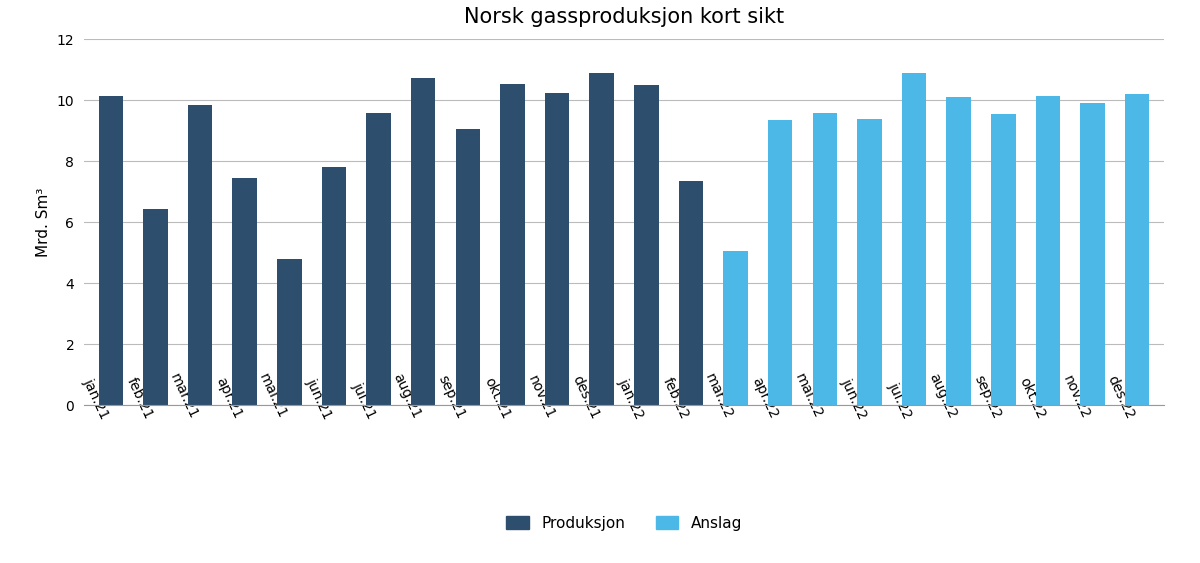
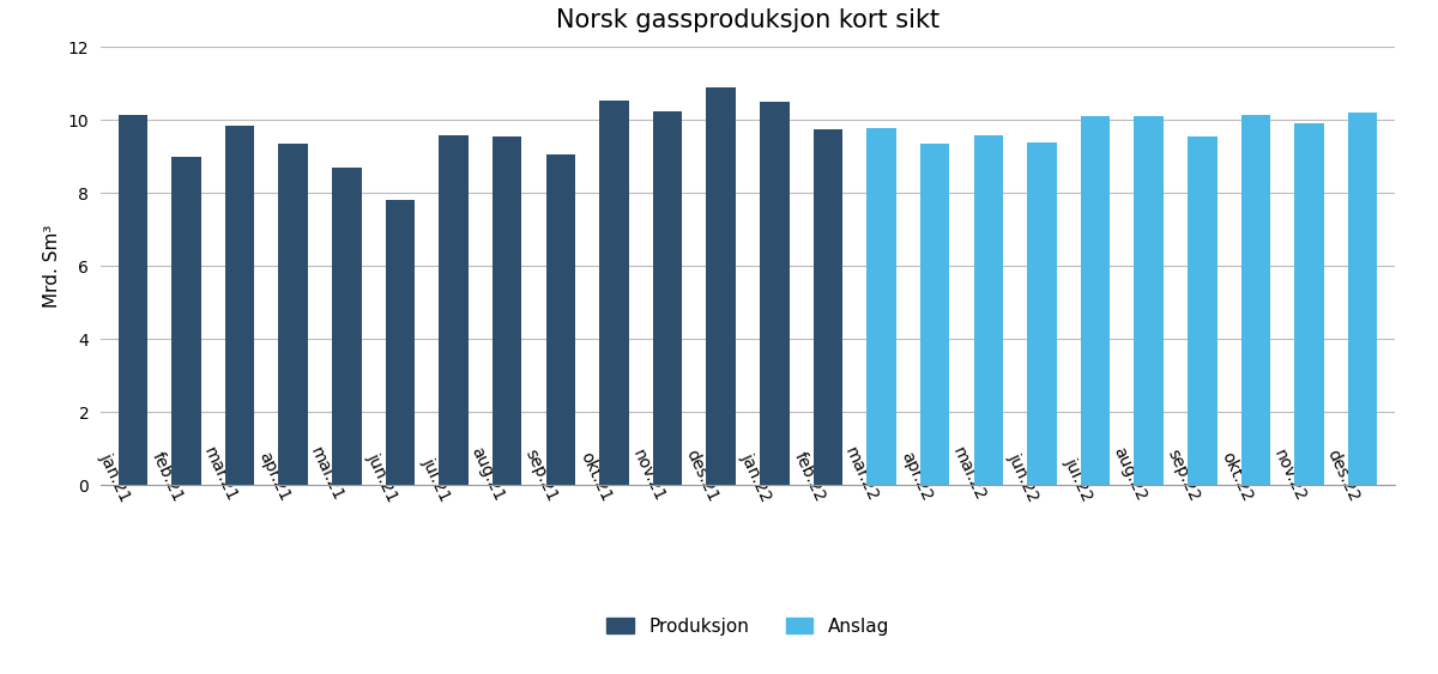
feb.21: 6.45 -> 9.00
apr.21: 7.45 -> 9.35
mai.21: 4.80 -> 8.70
aug.21: 10.75 -> 9.55
feb.22: 7.35 -> 9.75
mar.22: 5.05 -> 9.80
jul.22: 10.90 -> 10.10
